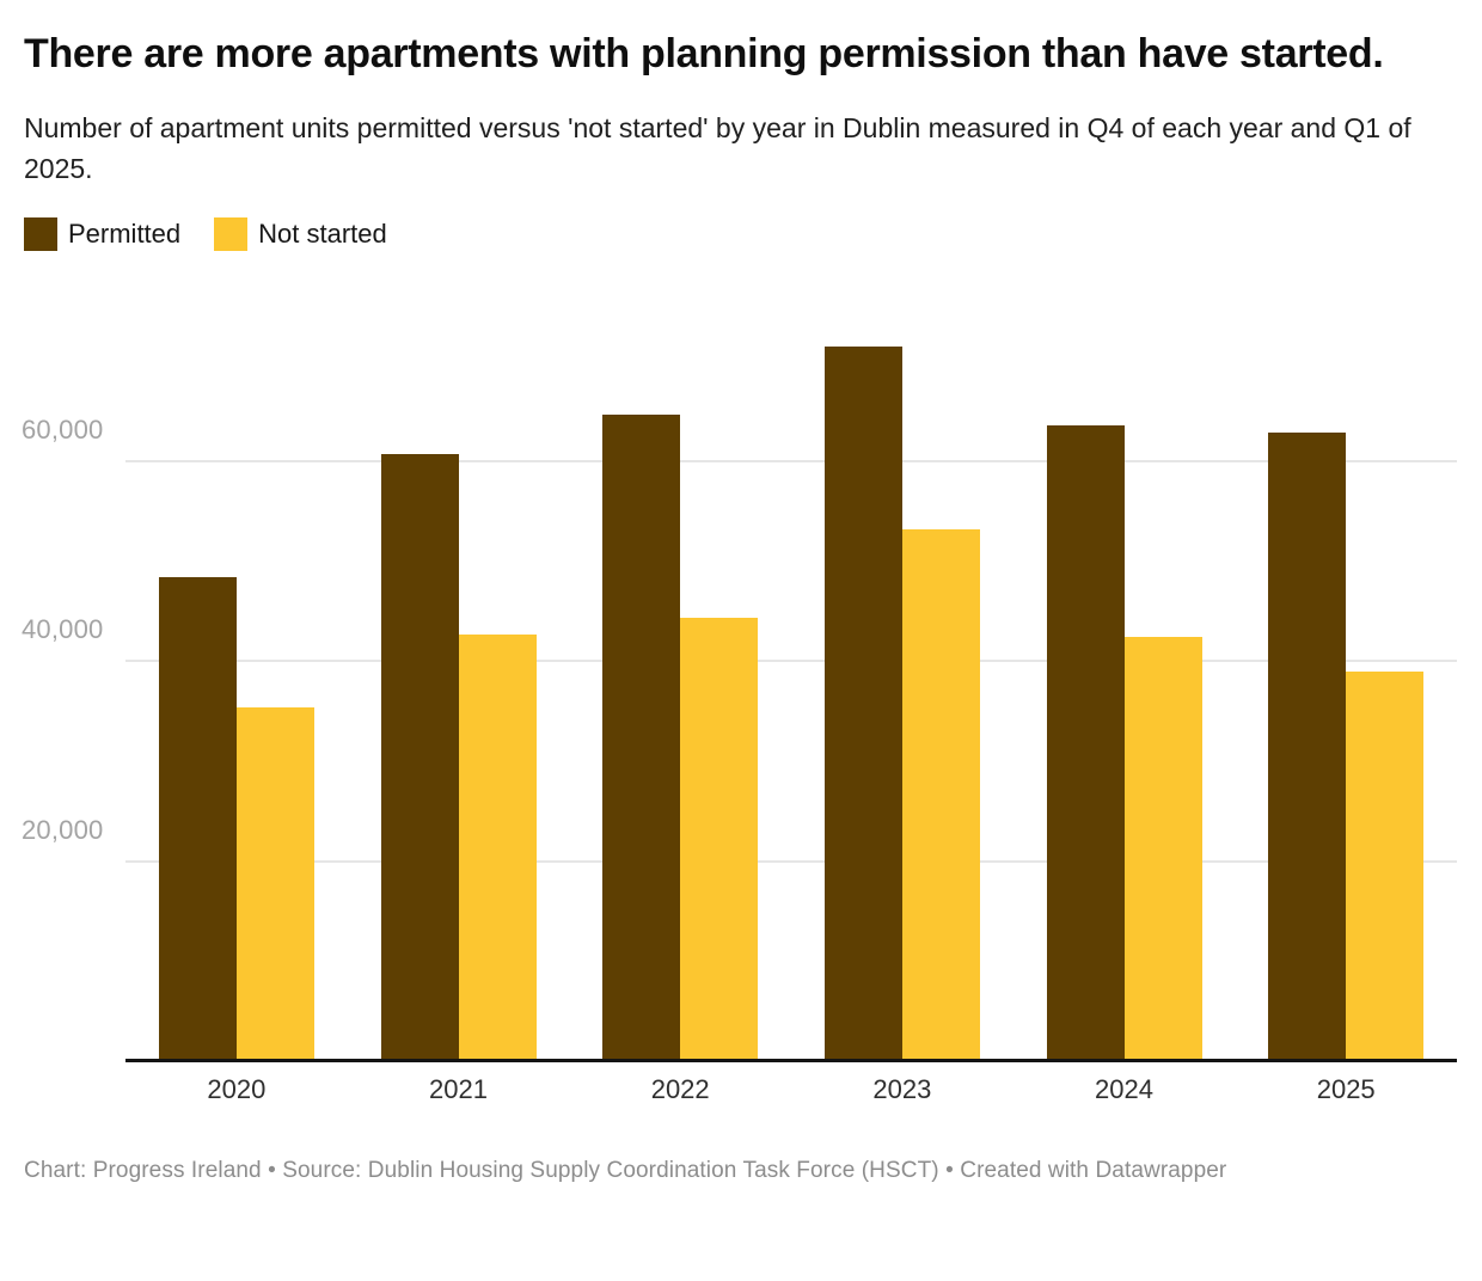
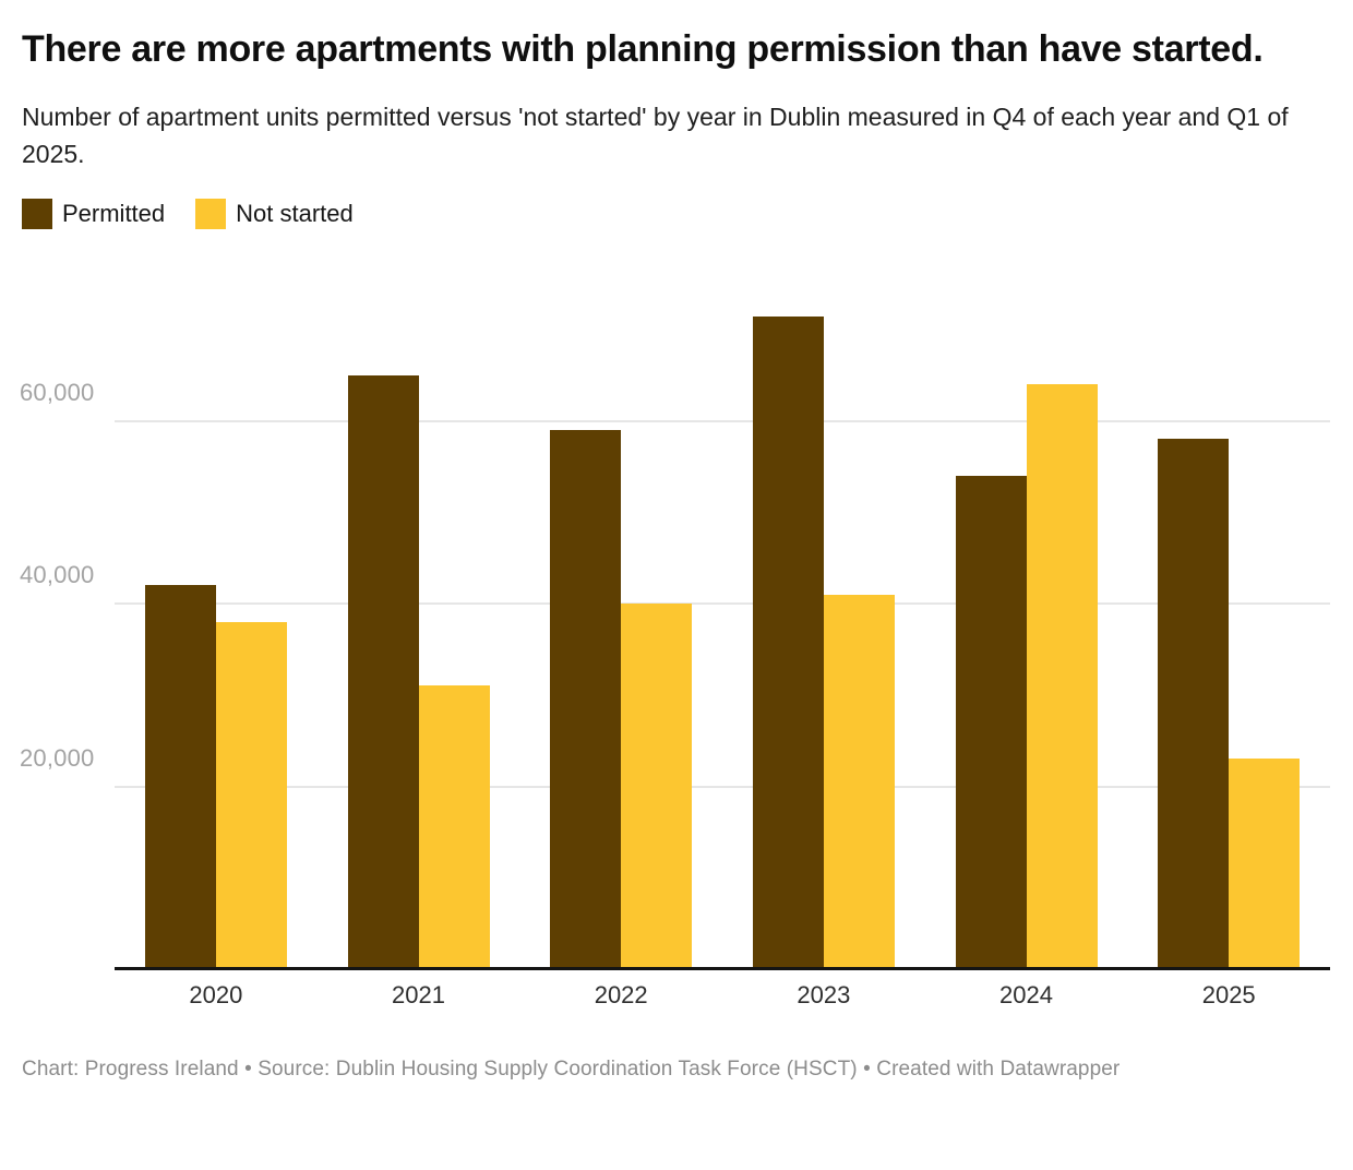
Permitted/2020: 48000 -> 42000
Not started/2020: 35000 -> 38000
Permitted/2021: 61000 -> 65000
Not started/2021: 43000 -> 31000
Permitted/2022: 65000 -> 59000
Not started/2022: 44000 -> 40000
Not started/2023: 53000 -> 41000
Permitted/2024: 64000 -> 54000
Not started/2024: 42000 -> 64000
Permitted/2025: 63000 -> 58000
Not started/2025: 39000 -> 23000
